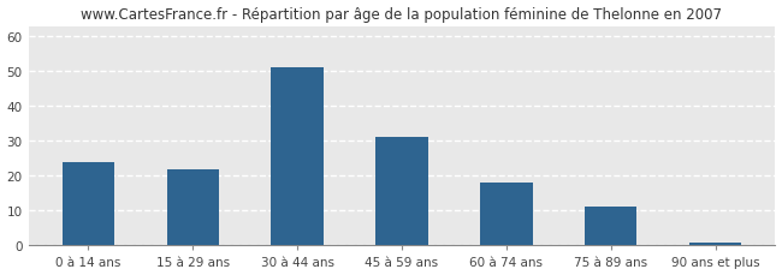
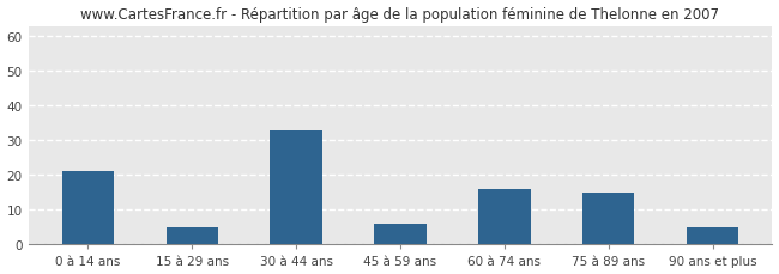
0 à 14 ans: 24 -> 21
15 à 29 ans: 22 -> 5
30 à 44 ans: 51 -> 33
45 à 59 ans: 31 -> 6
60 à 74 ans: 18 -> 16
75 à 89 ans: 11 -> 15
90 ans et plus: 1 -> 5
